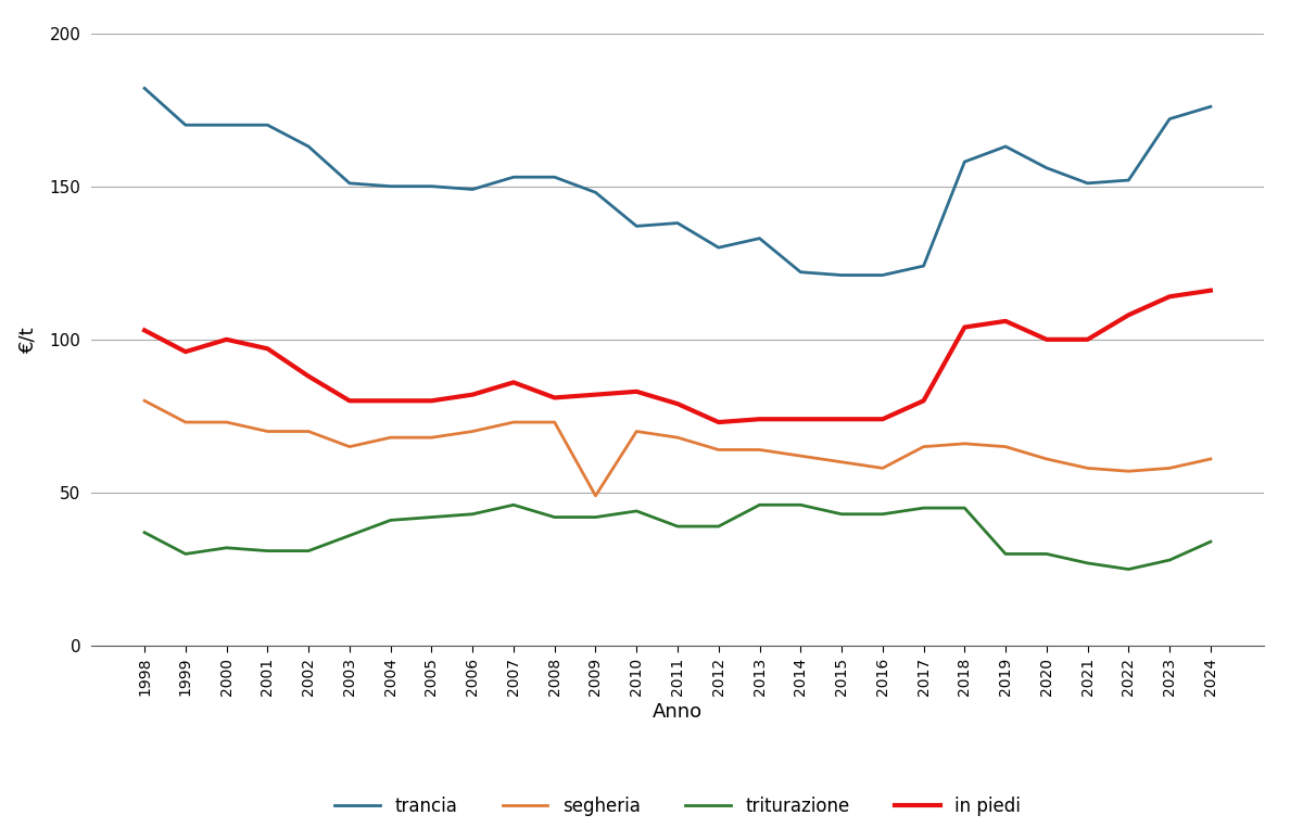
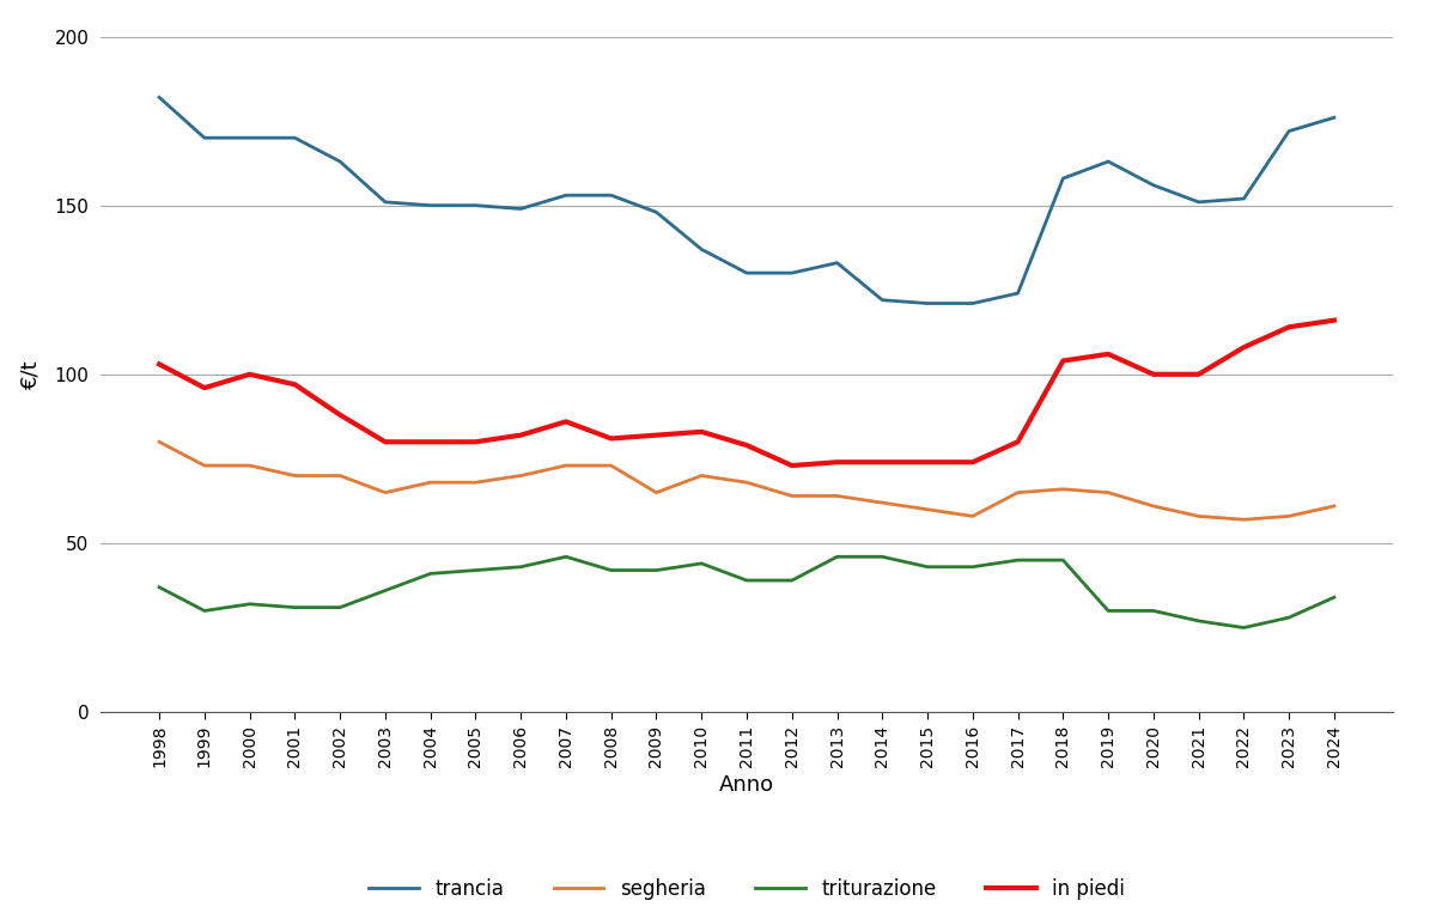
segheria/2009: 49 -> 65
trancia/2011: 138 -> 130
